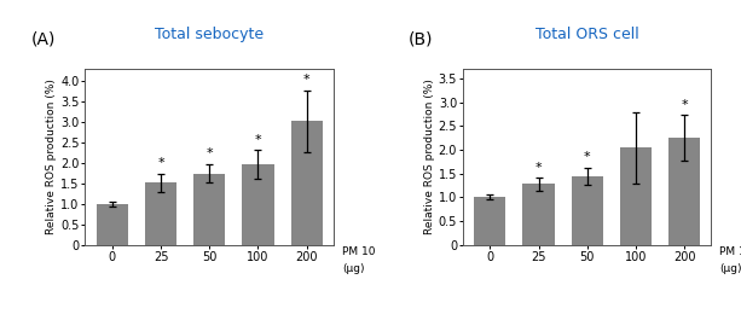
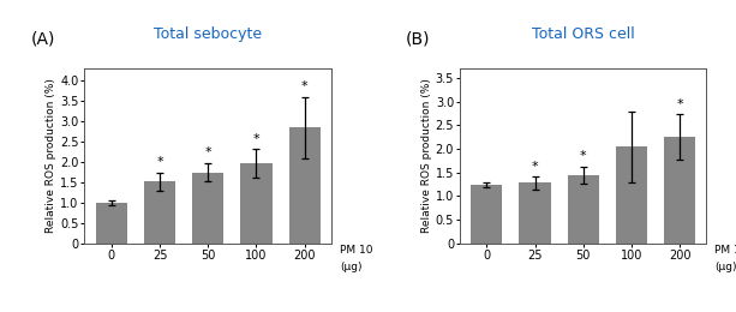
Total sebocyte/200: 3.03 -> 2.85
Total ORS cell/0: 1.00 -> 1.25
